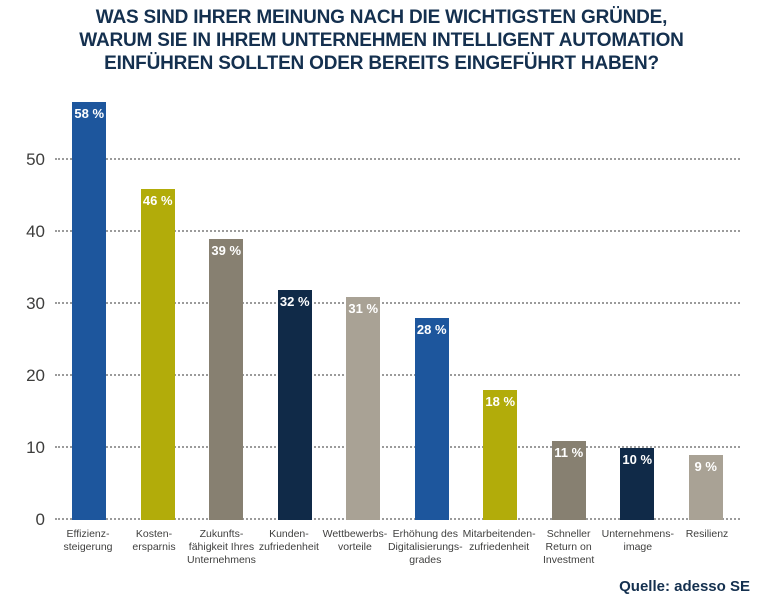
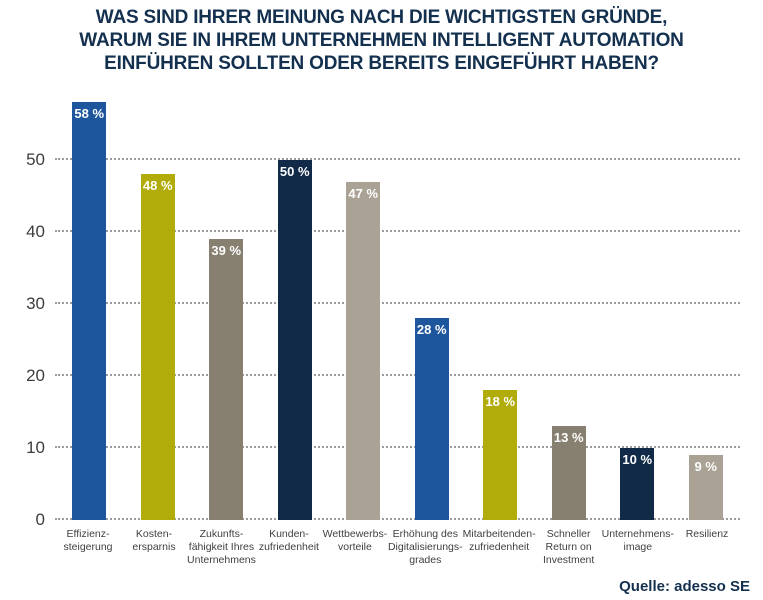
Kosten- ersparnis: 46 -> 48
Kunden- zufriedenheit: 32 -> 50
Wettbewerbs- vorteile: 31 -> 47
Schneller Return on Investment: 11 -> 13
